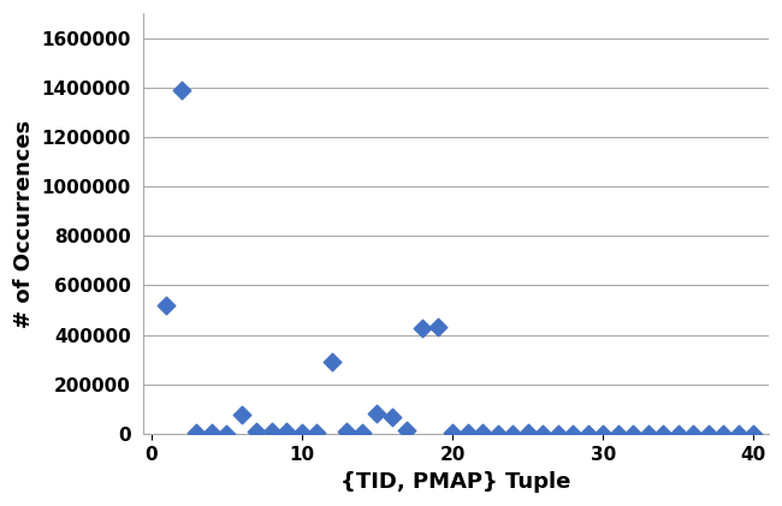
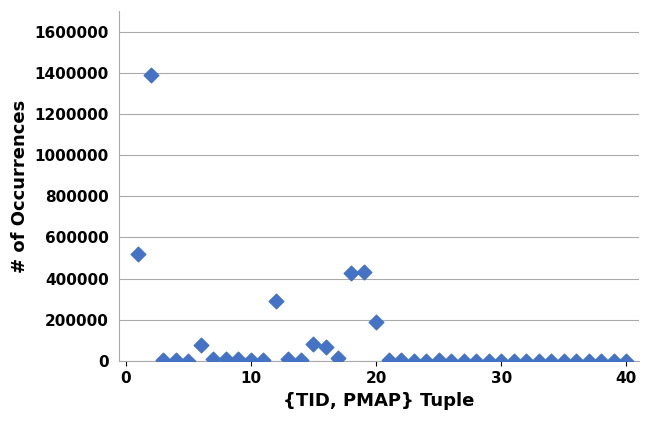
20: 3000 -> 190000
